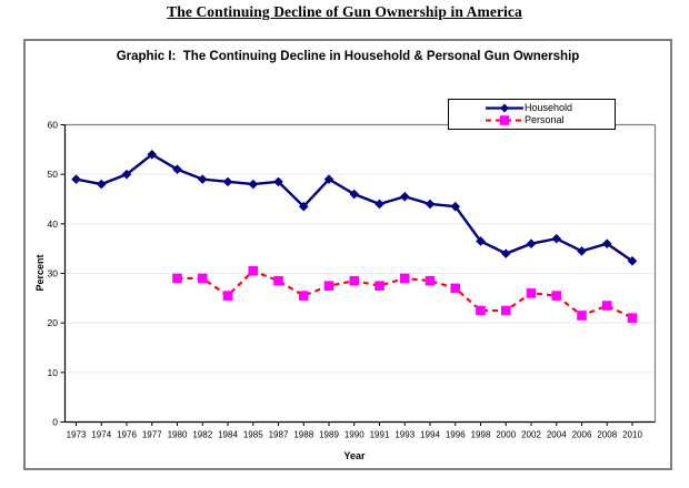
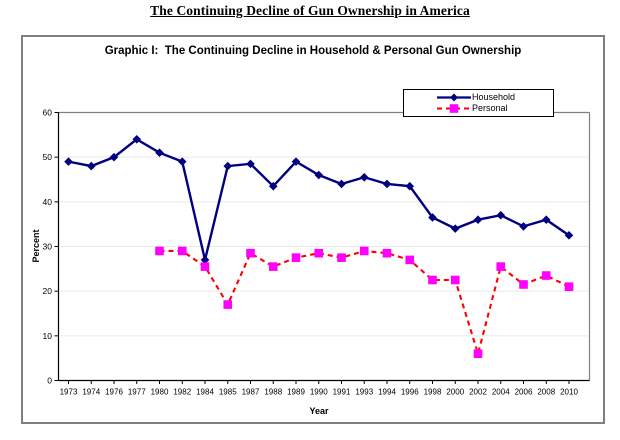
Household/1984: 48 -> 27
Personal/1985: 30 -> 17
Personal/2002: 26 -> 6
